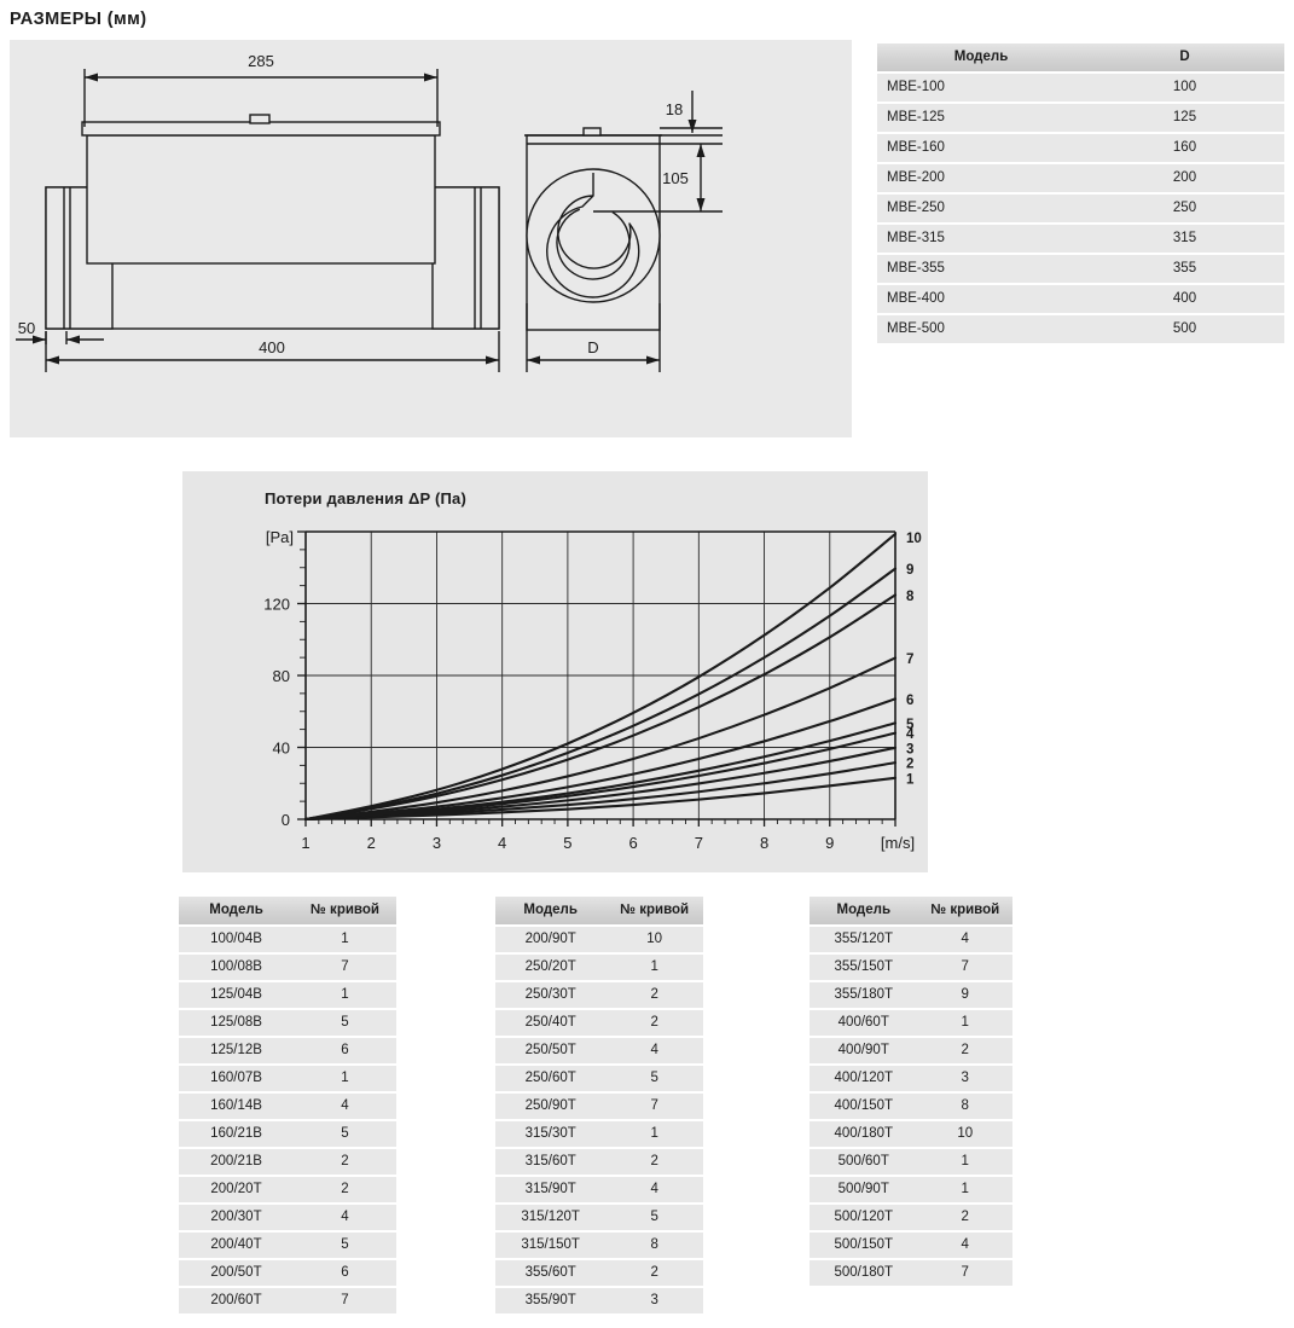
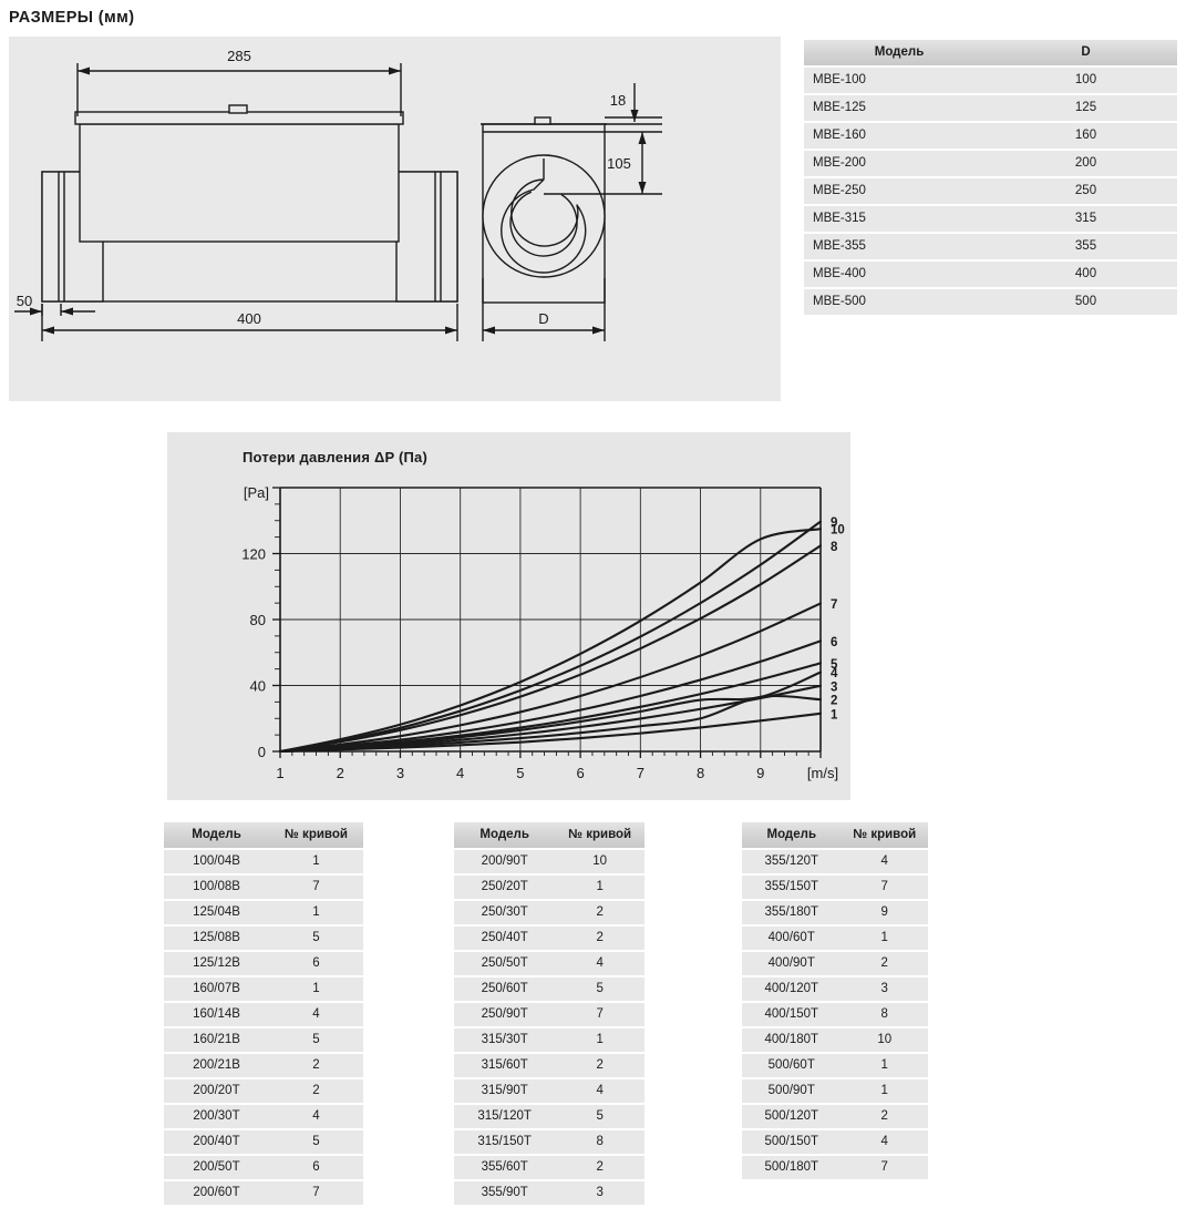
2/9: 25 -> 33
4/9: 39 -> 33
10/10: 159 -> 135
